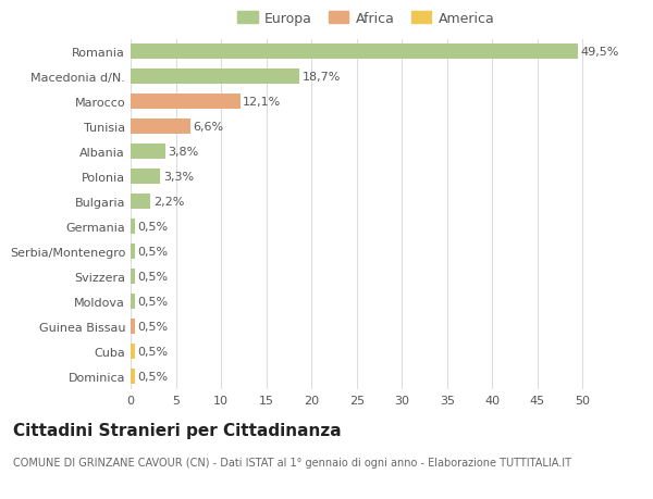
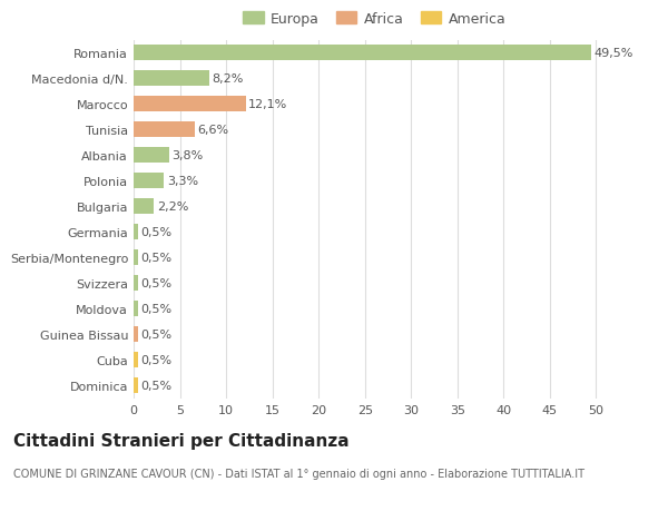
Macedonia d/N.: 18,7% -> 8,2%
